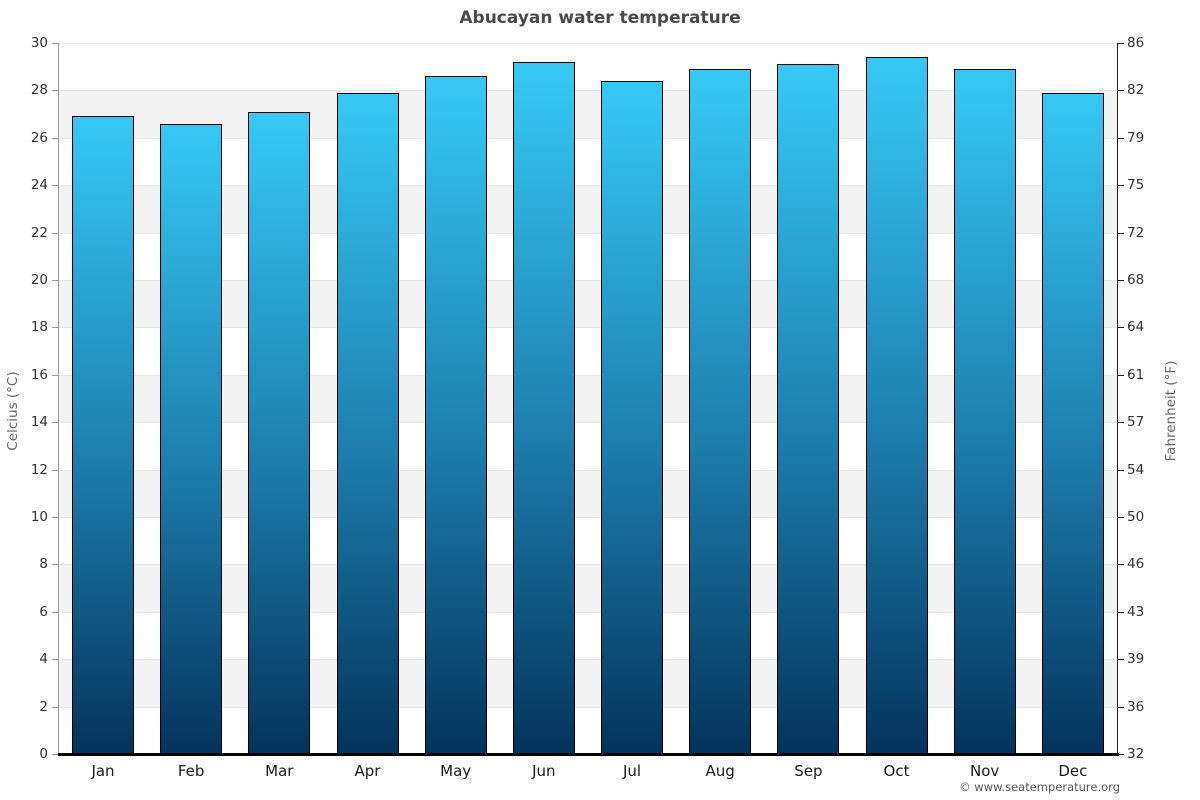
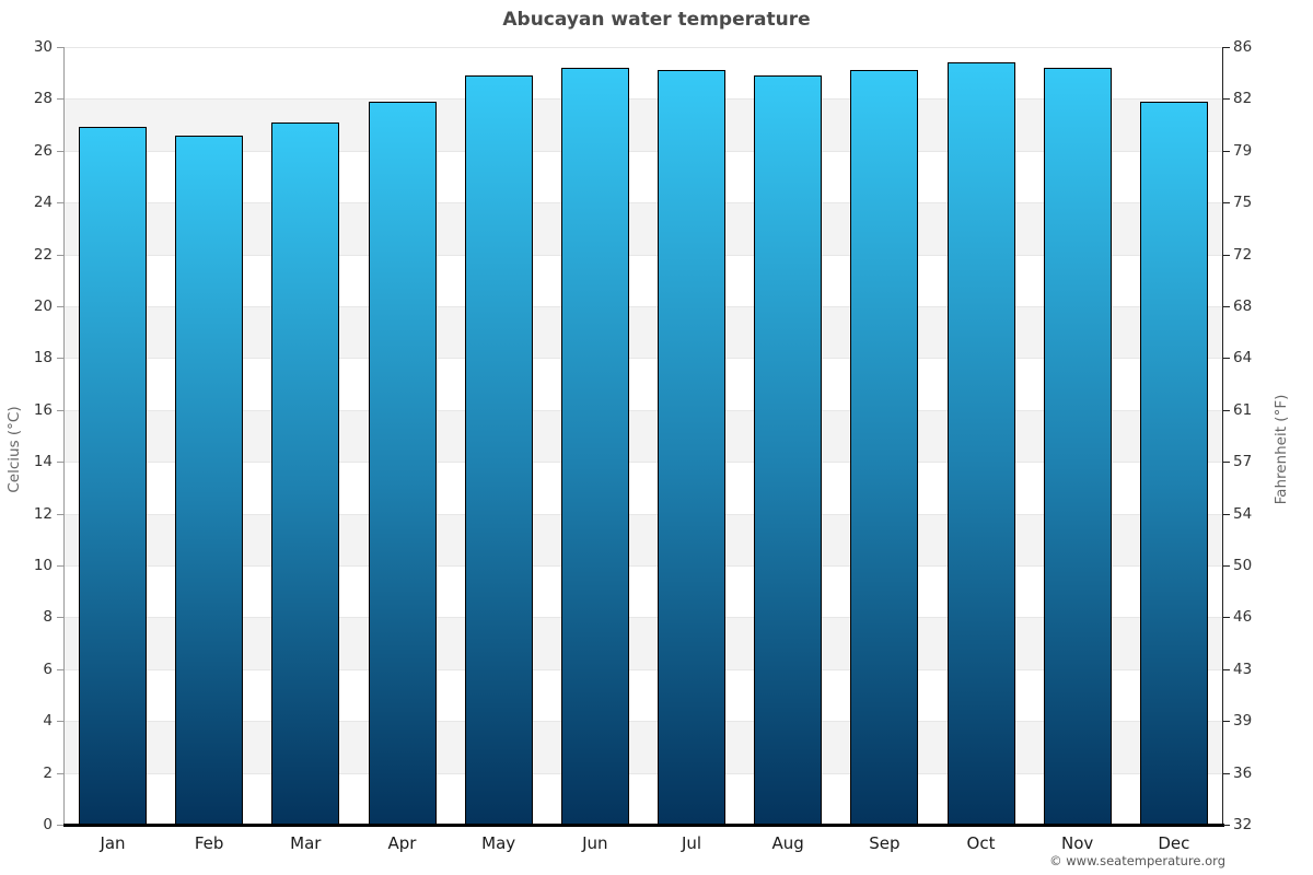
May: 28.6 -> 28.9
Jul: 28.4 -> 29.1
Nov: 28.9 -> 29.2
